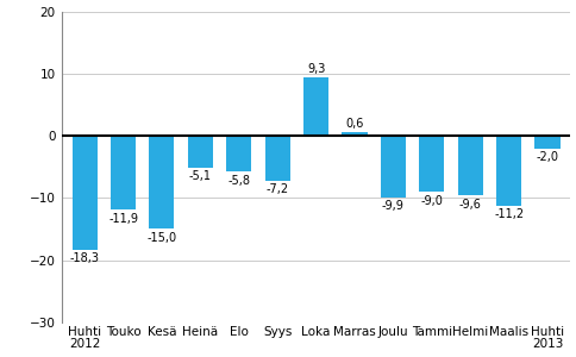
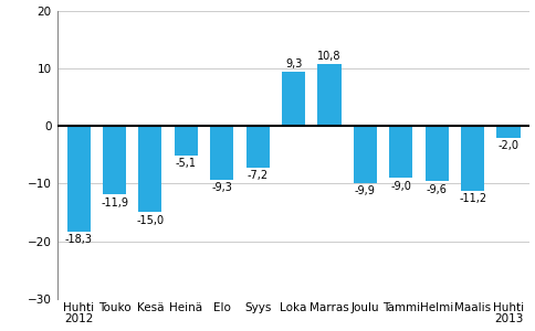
Elo: -5,8 -> -9,3
Marras: 0,6 -> 10,8
